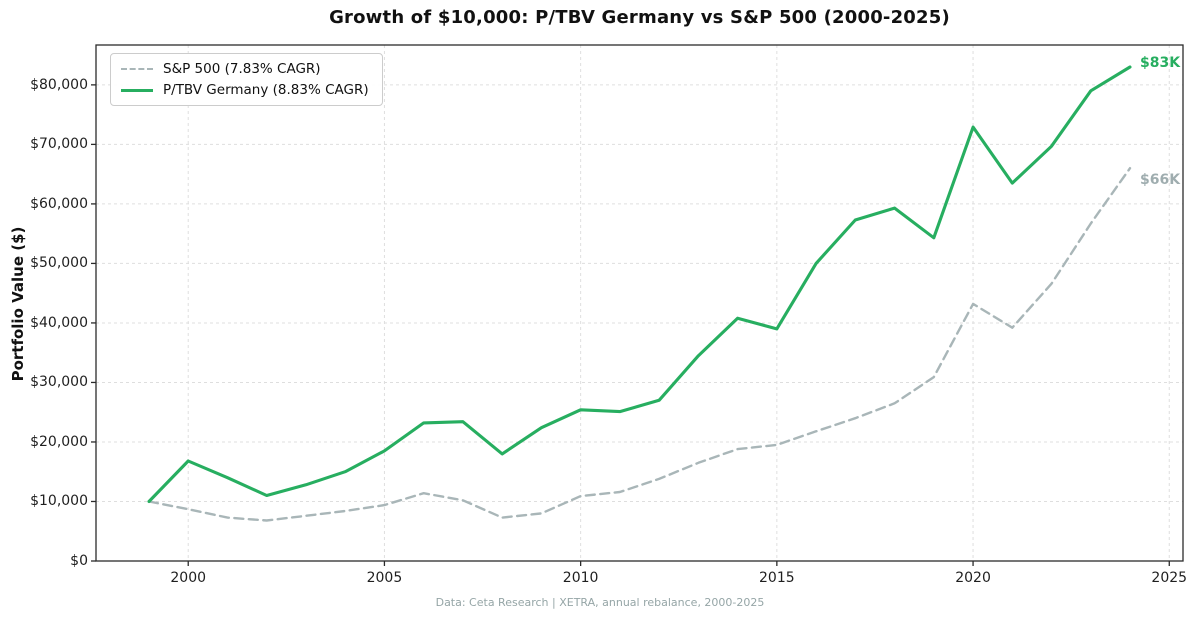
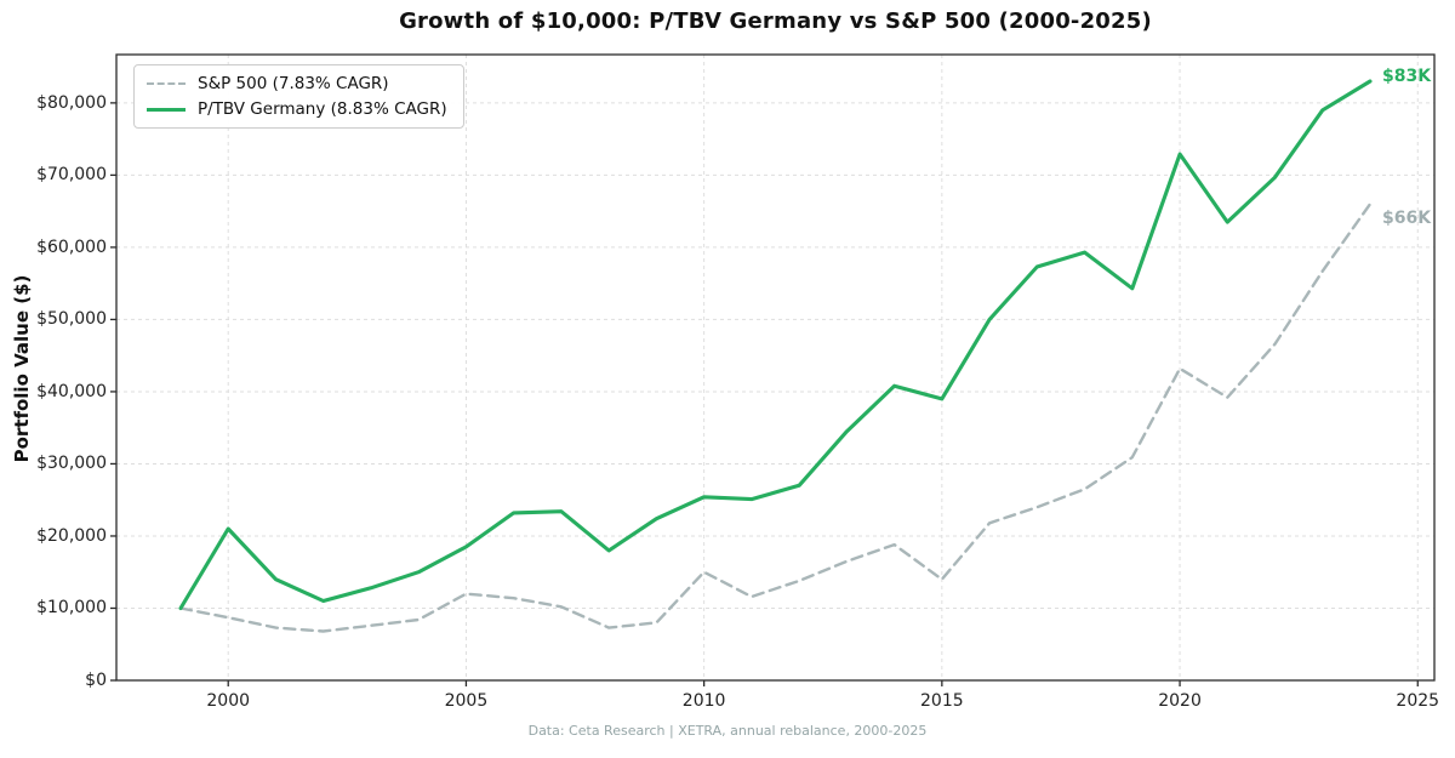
P/TBV Germany (8.83% CAGR)/2000: $17000 -> $21000
S&P 500 (7.83% CAGR)/2005: $9000 -> $12000
S&P 500 (7.83% CAGR)/2010: $11000 -> $15000
S&P 500 (7.83% CAGR)/2015: $20000 -> $14000
